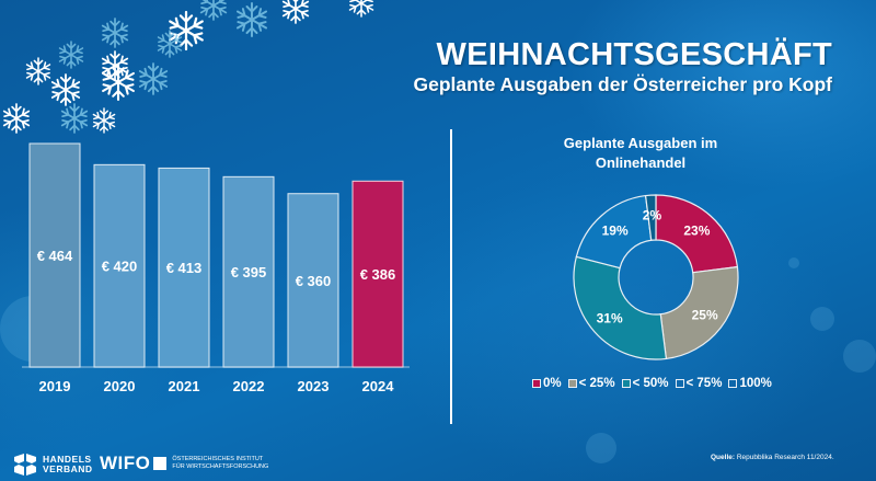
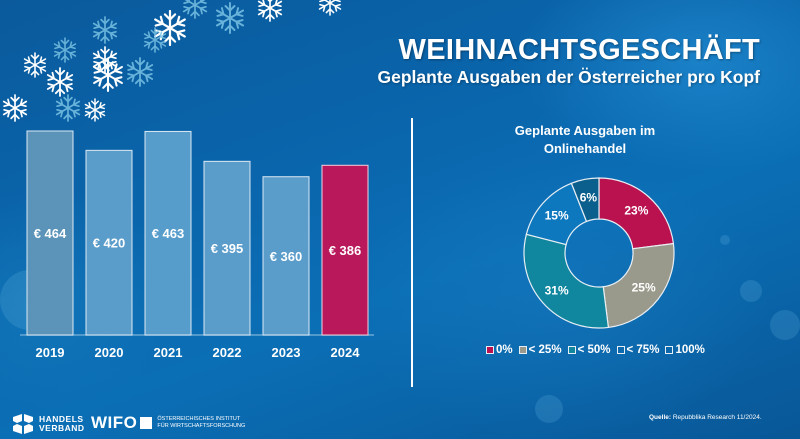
Geplante Ausgaben der Österreicher pro Kopf/2021: 413 -> 463
Geplante Ausgaben im Onlinehandel/< 75%: 19% -> 15%
Geplante Ausgaben im Onlinehandel/100%: 2% -> 6%
